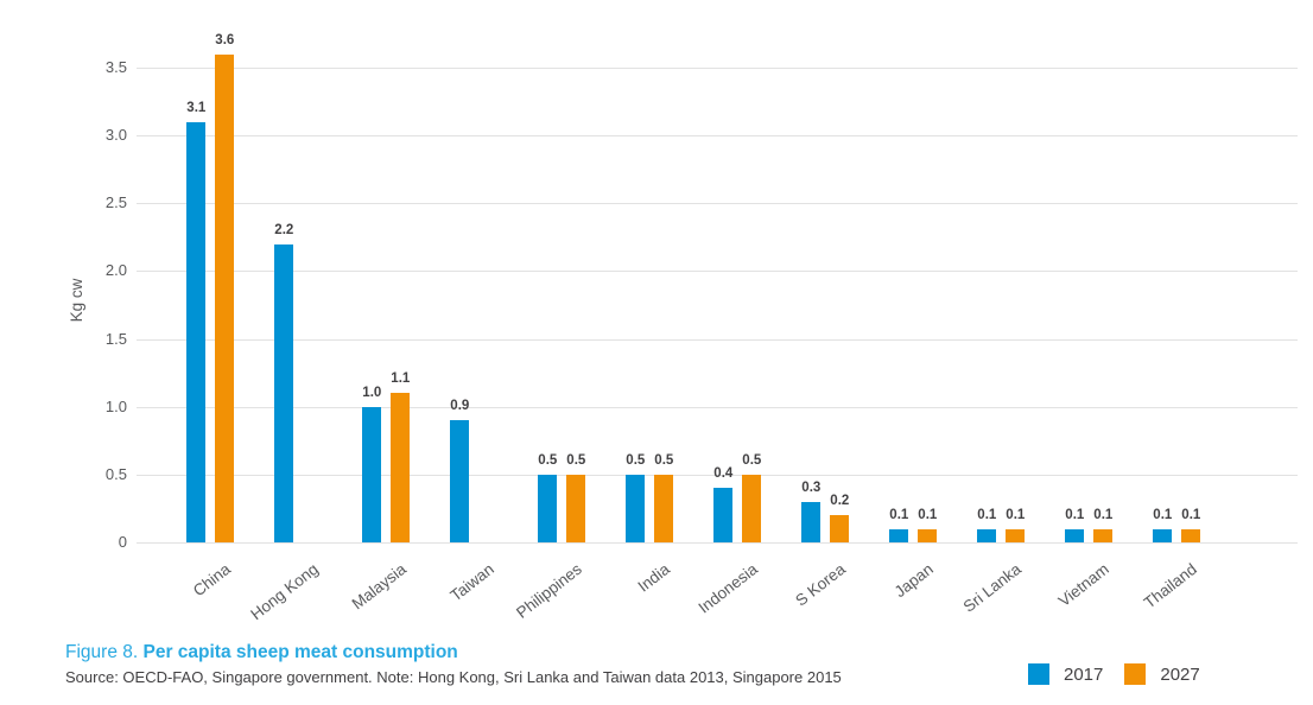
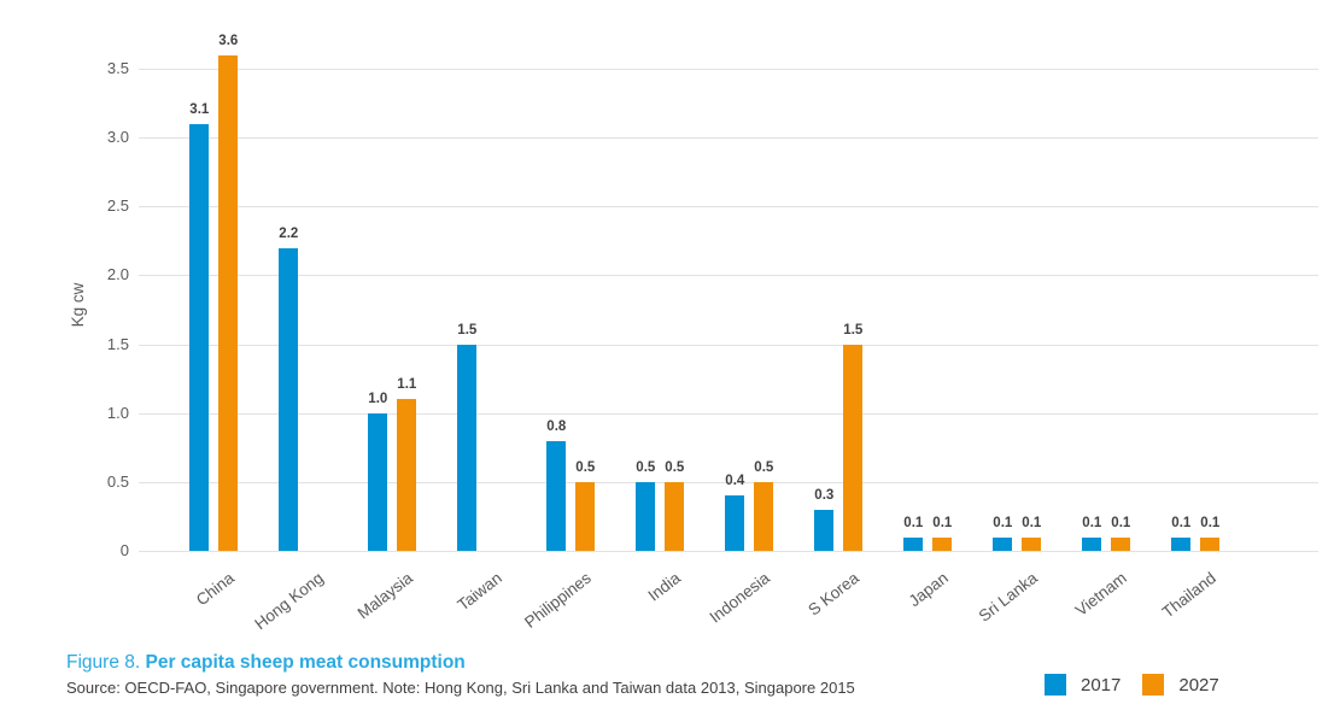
2017/Taiwan: 0.9 -> 1.5
2017/Philippines: 0.5 -> 0.8
2027/S Korea: 0.2 -> 1.5
